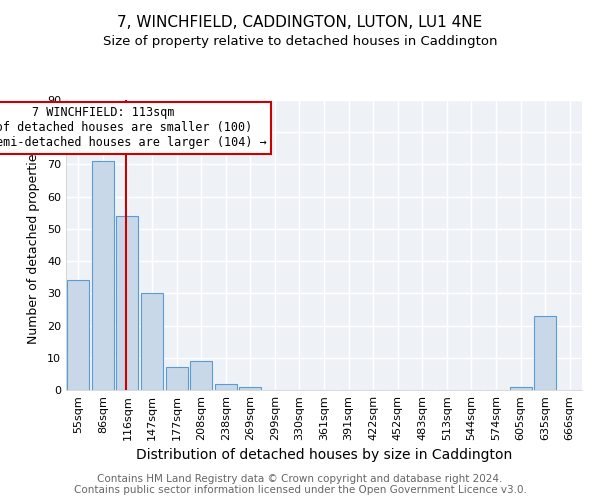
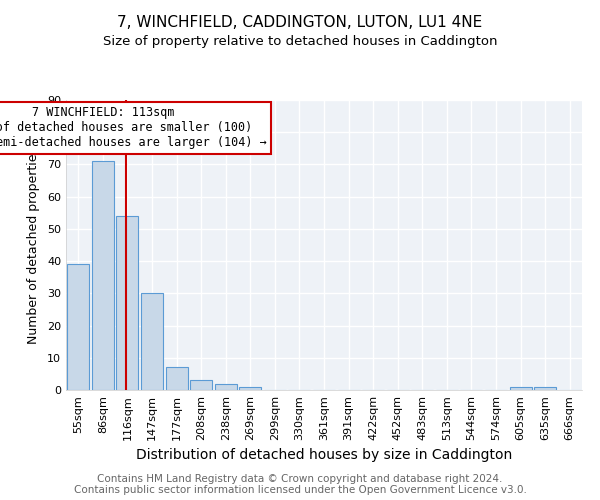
55sqm: 34 -> 39
208sqm: 9 -> 3
635sqm: 23 -> 1
